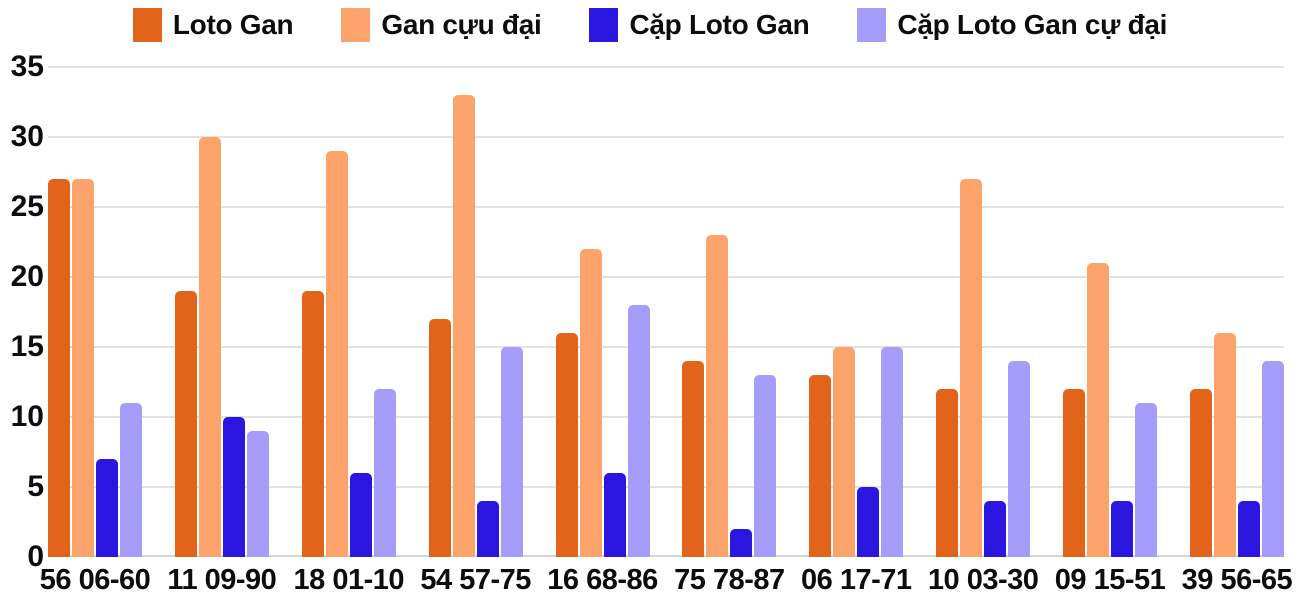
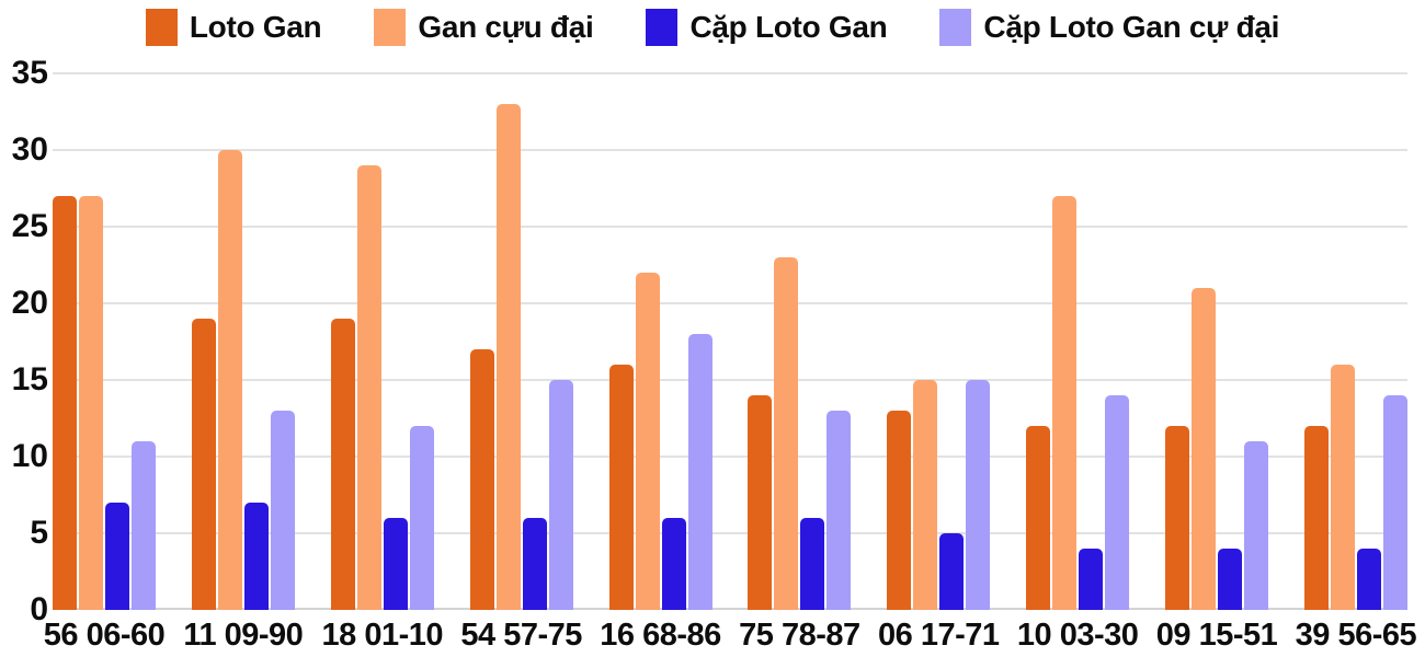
Cặp Loto Gan/11 09-90: 10 -> 7
Cặp Loto Gan cự đại/11 09-90: 9 -> 13
Cặp Loto Gan/54 57-75: 4 -> 6
Cặp Loto Gan/75 78-87: 2 -> 6
